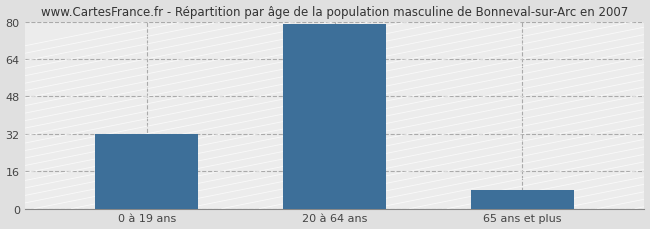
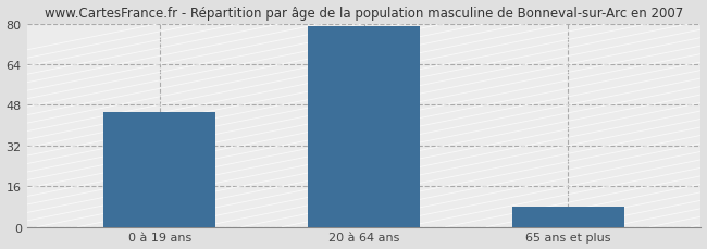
0 à 19 ans: 32 -> 45
